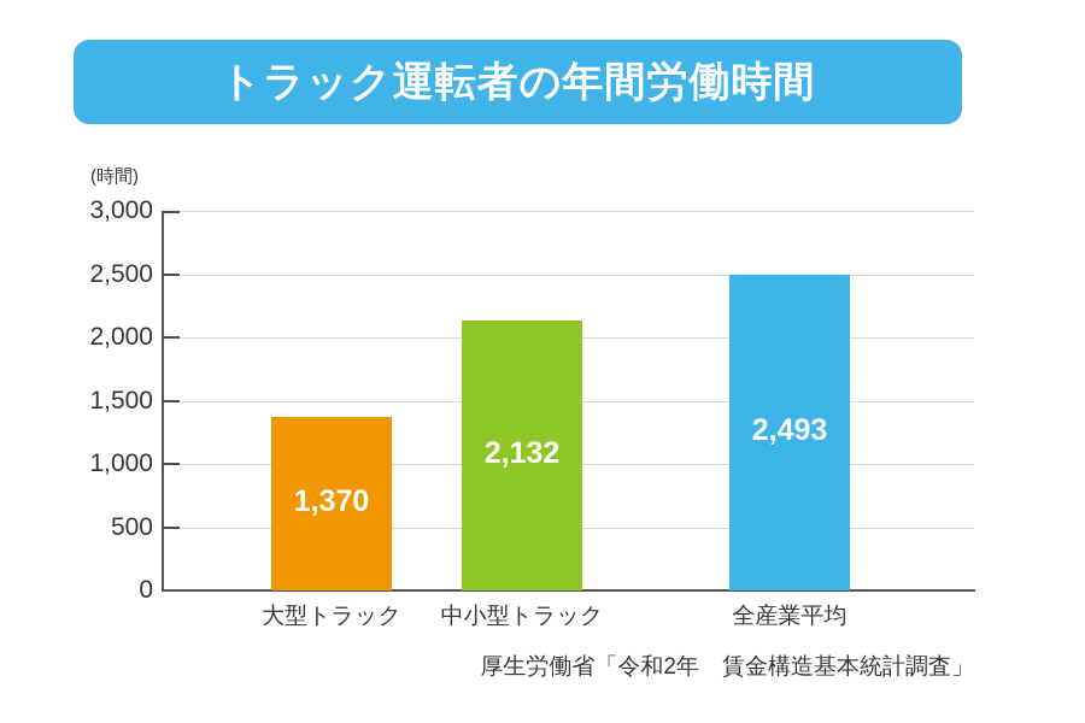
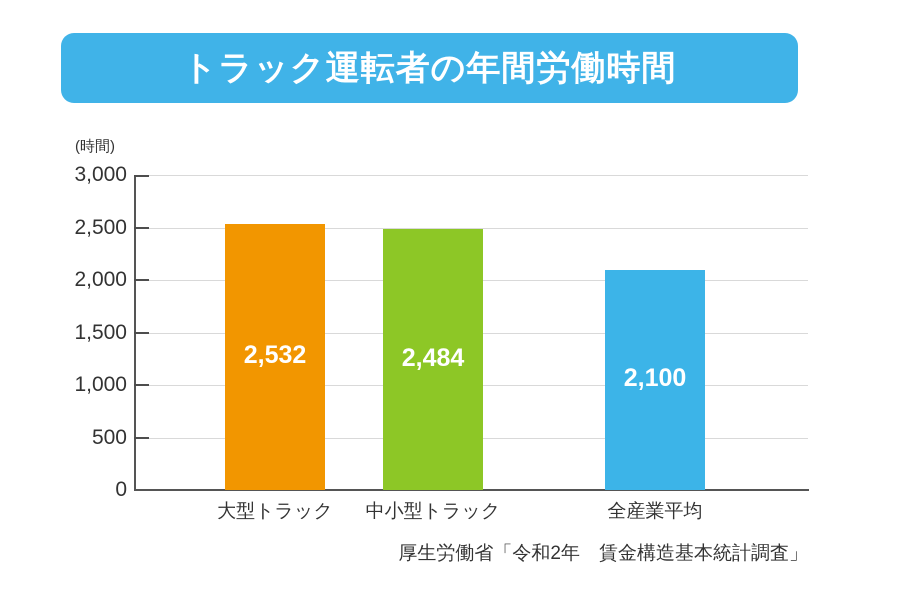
大型トラック: 1,370 -> 2,532
中小型トラック: 2,132 -> 2,484
全産業平均: 2,493 -> 2,100
